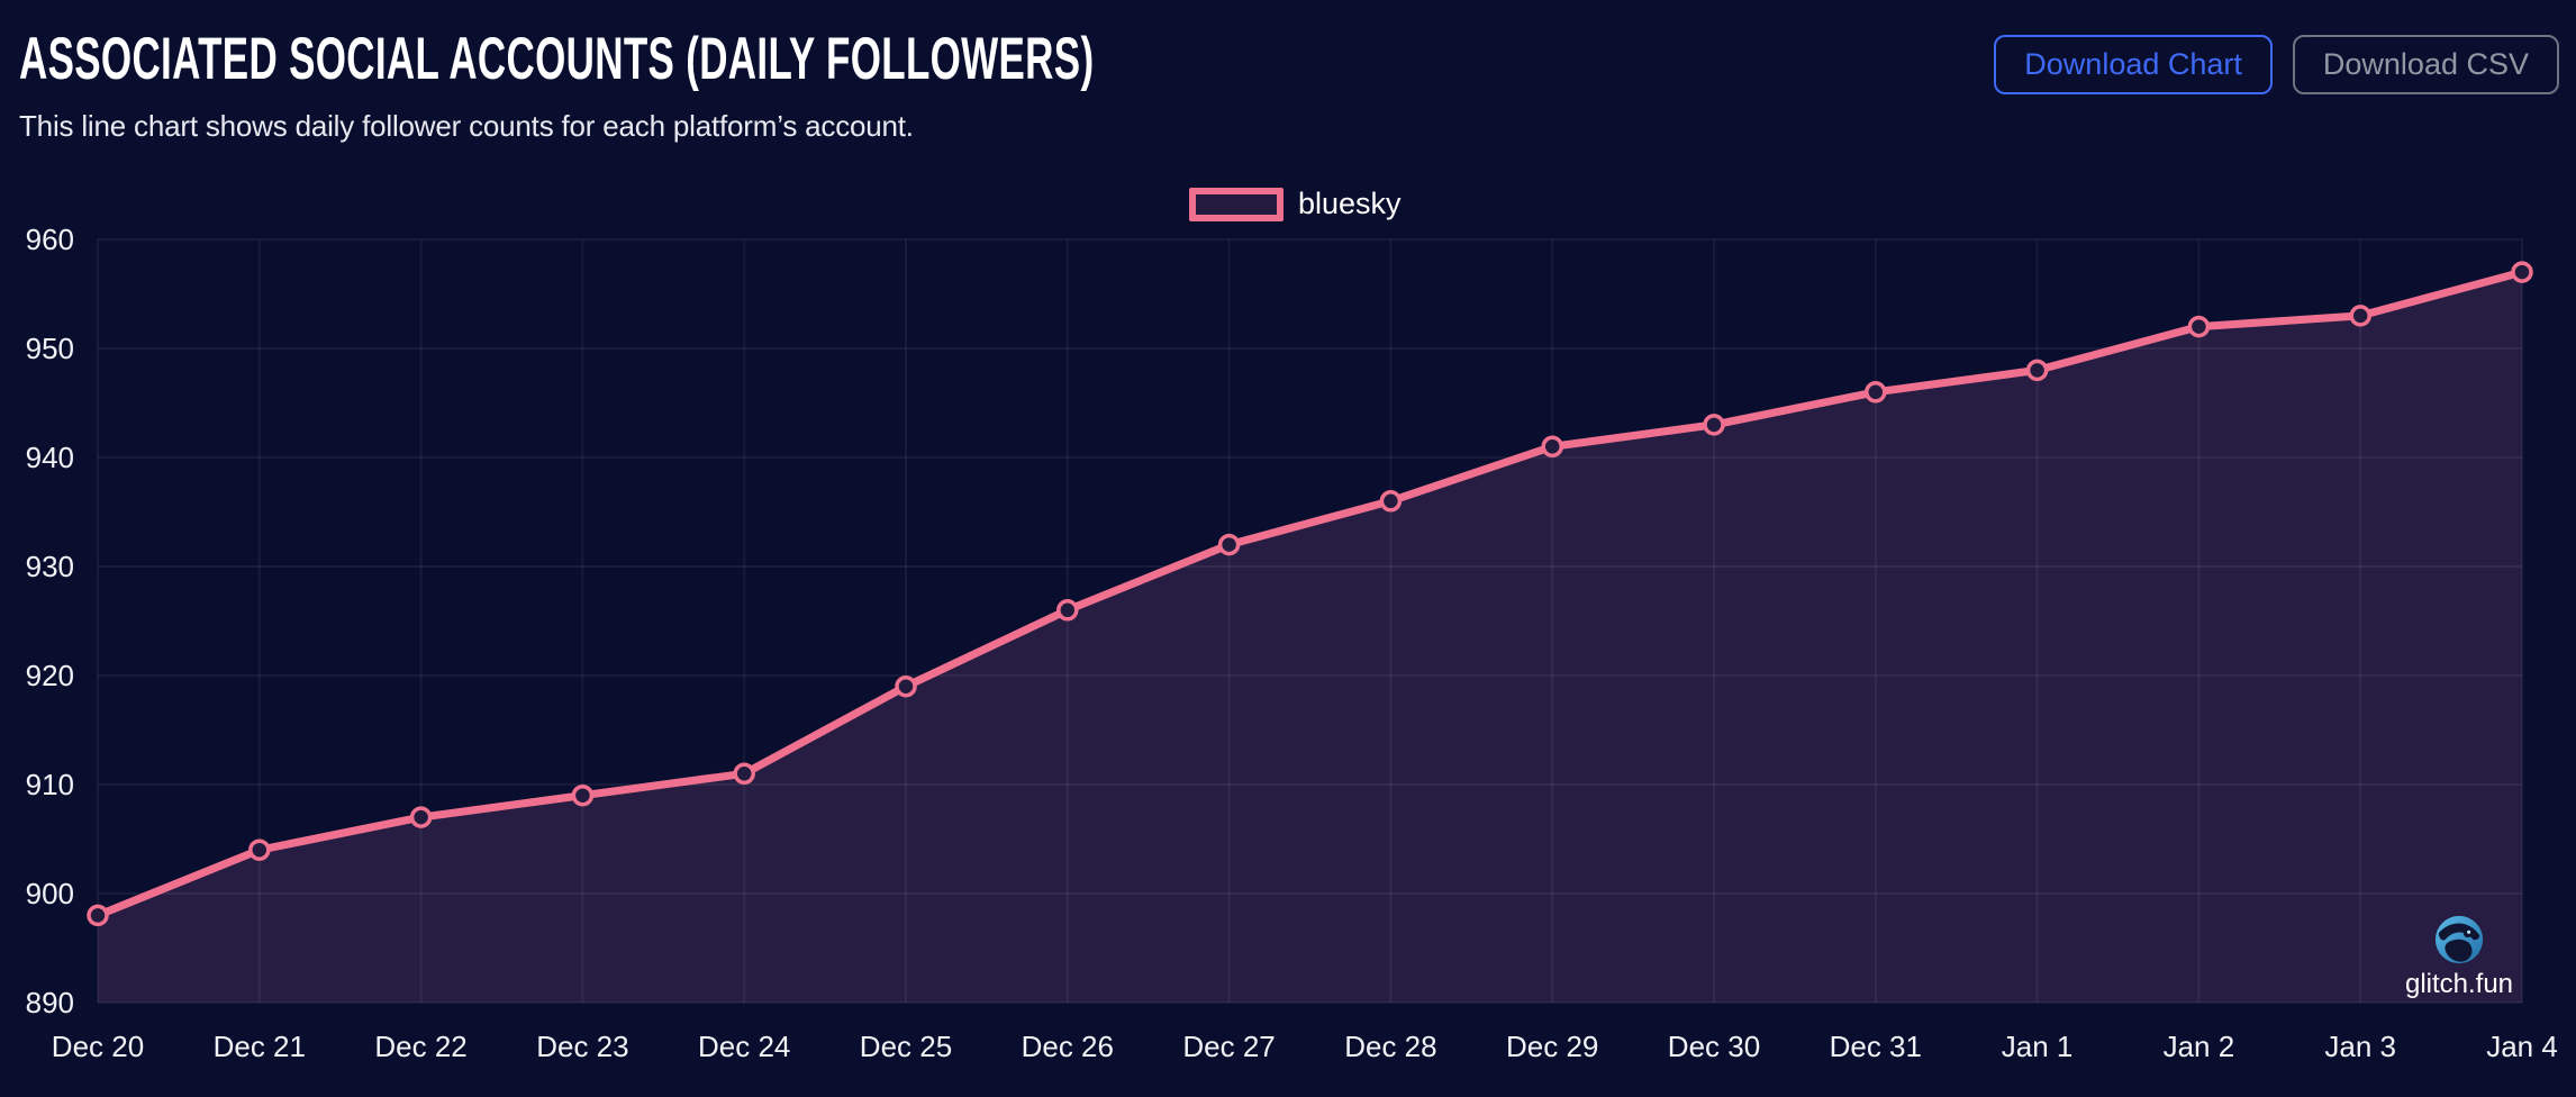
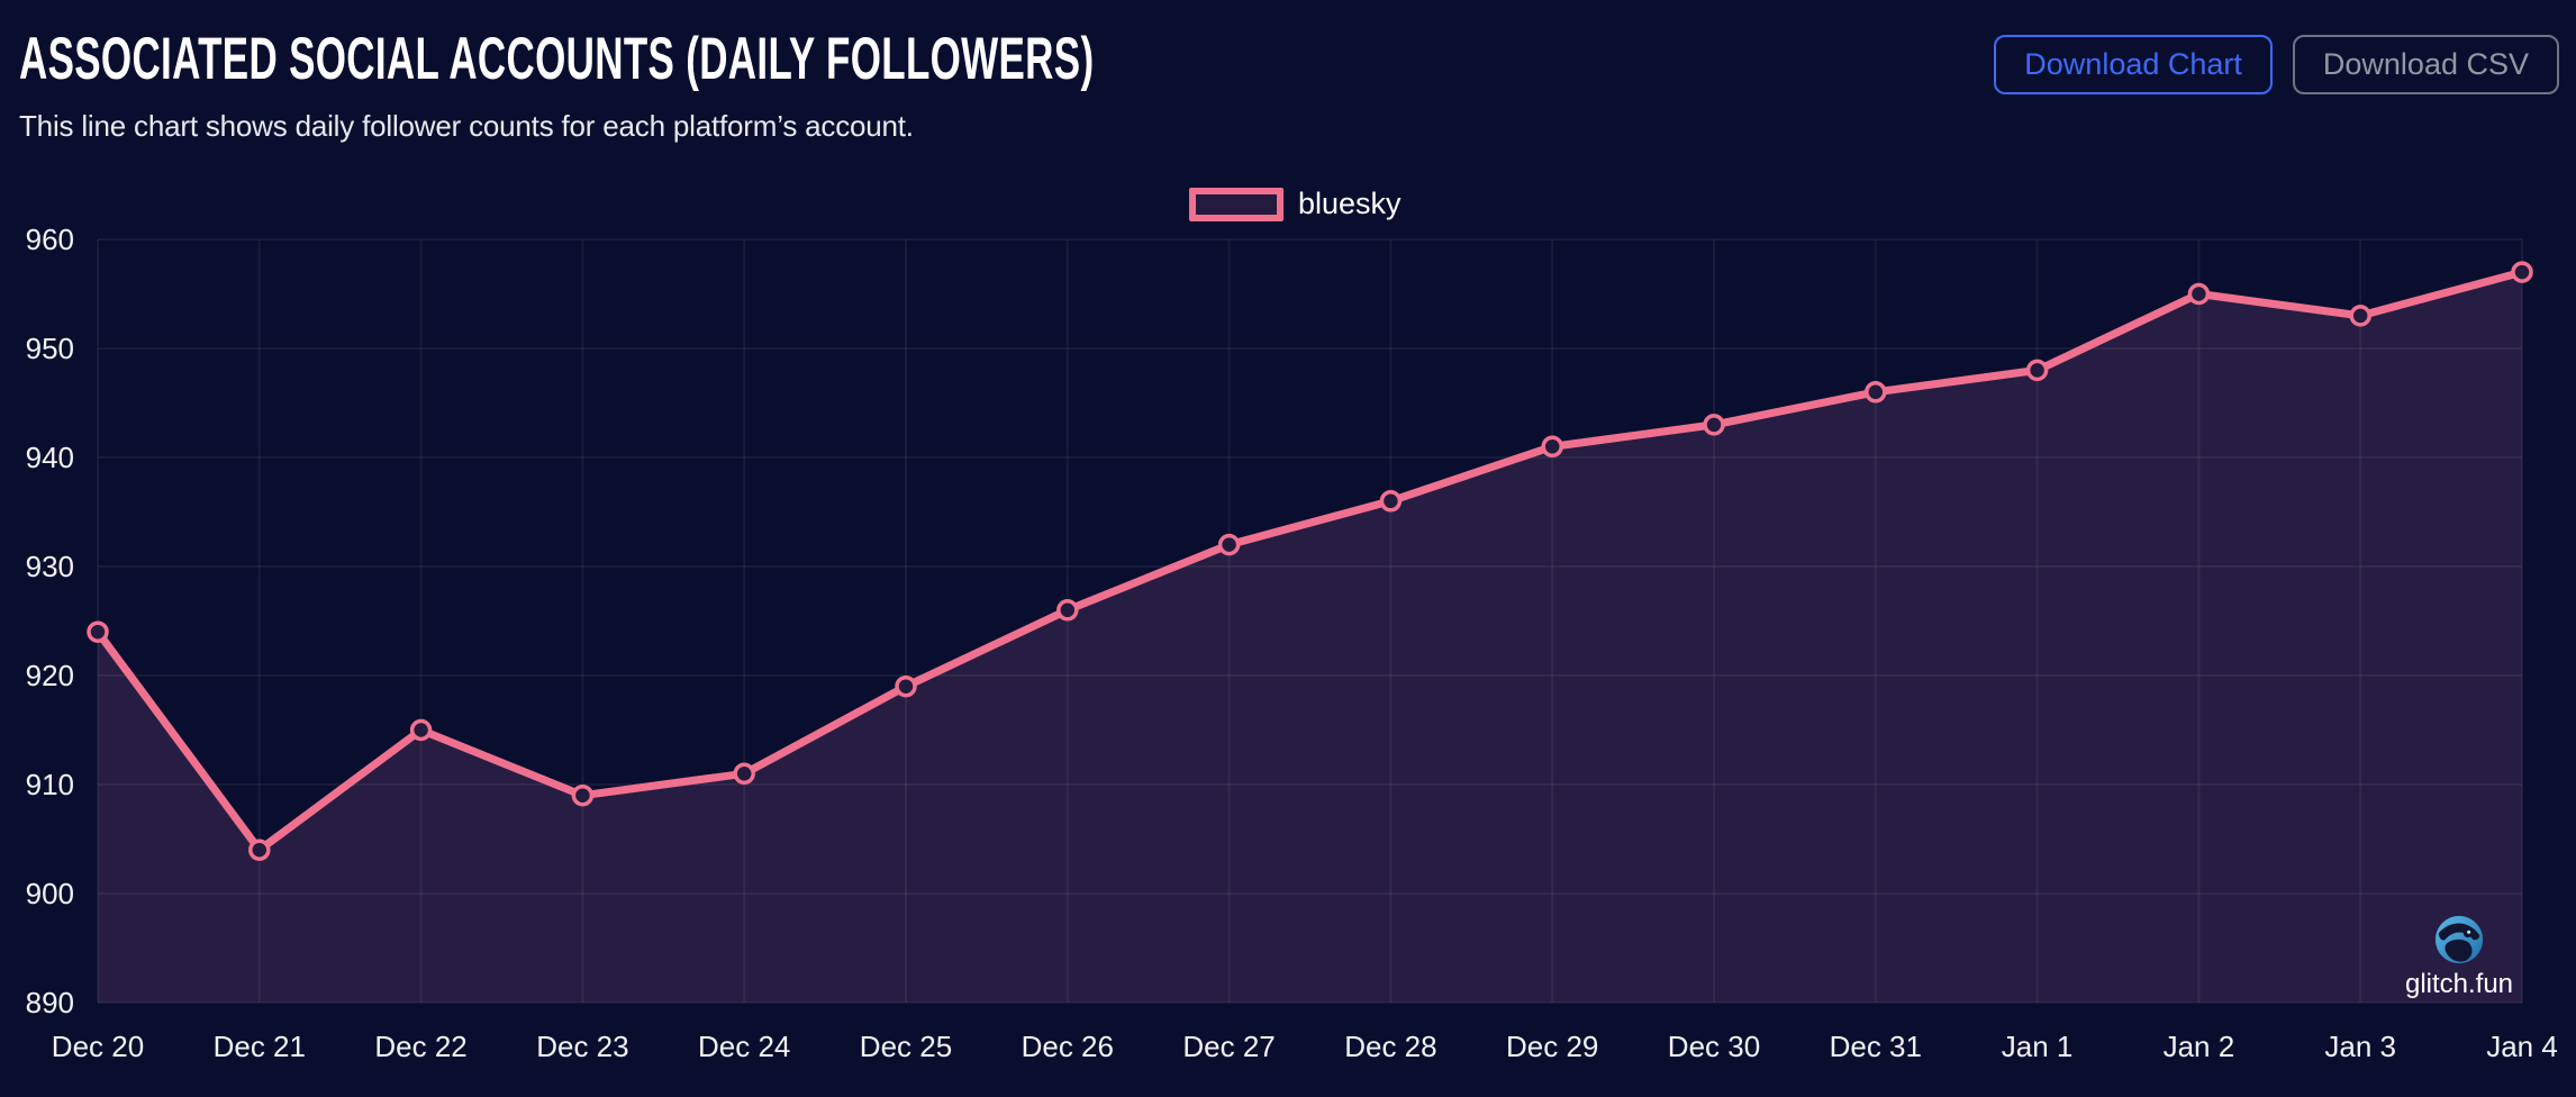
Dec 20: 898 -> 924
Dec 22: 907 -> 915
Jan 2: 952 -> 955
